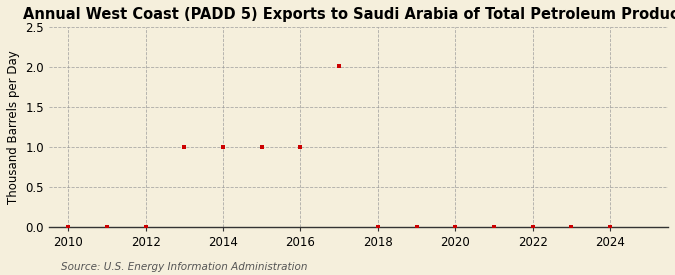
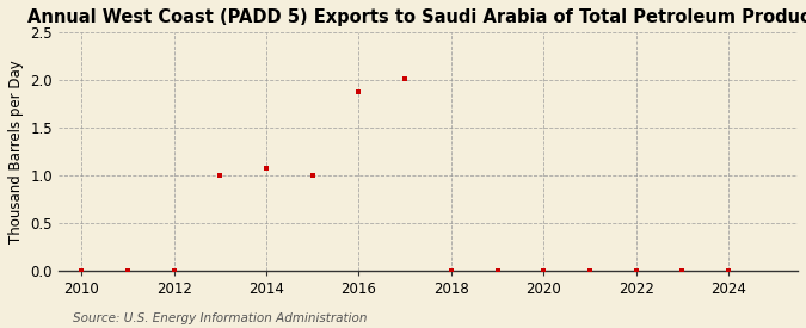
2014: 1.00 -> 1.08
2016: 1.00 -> 1.88
